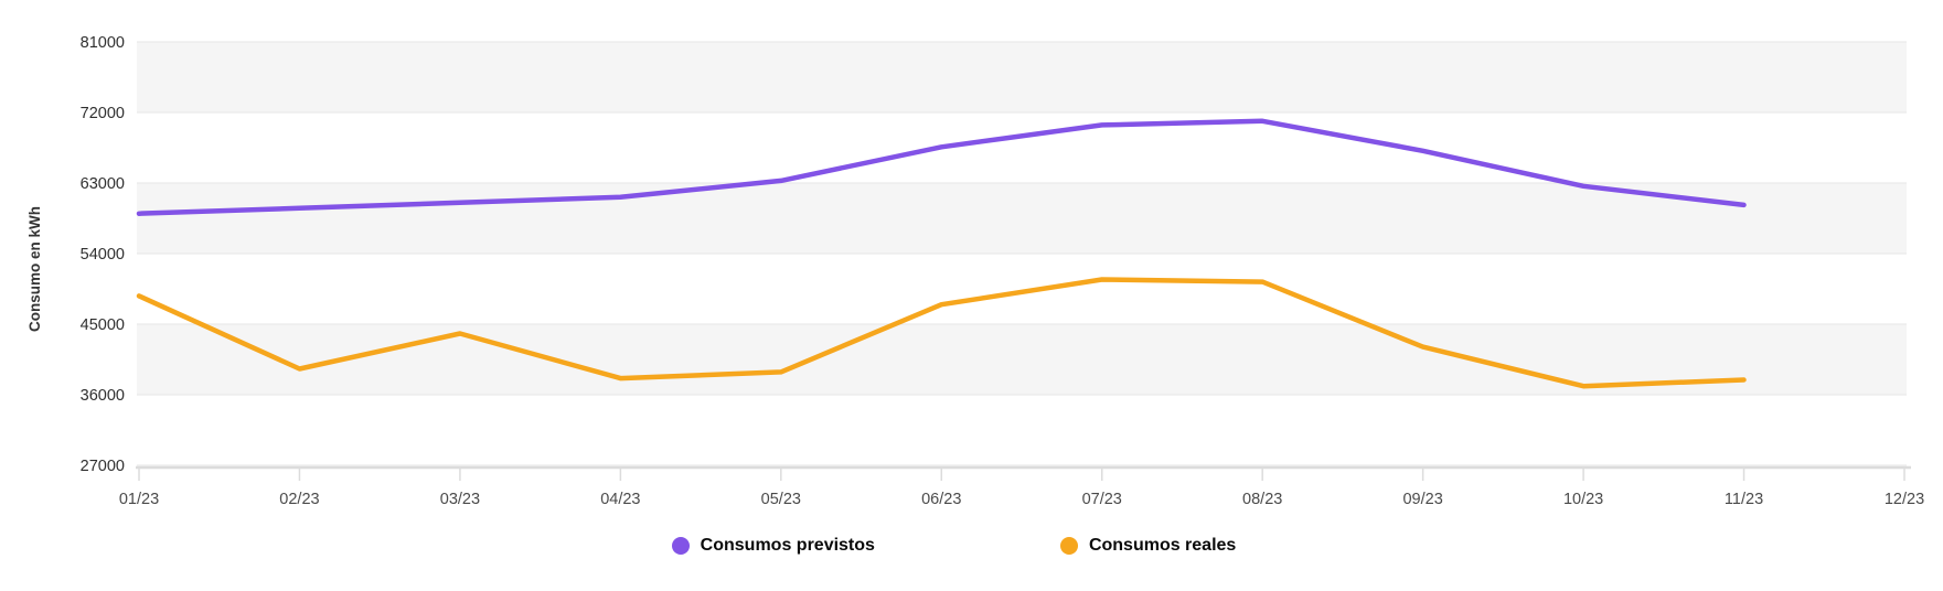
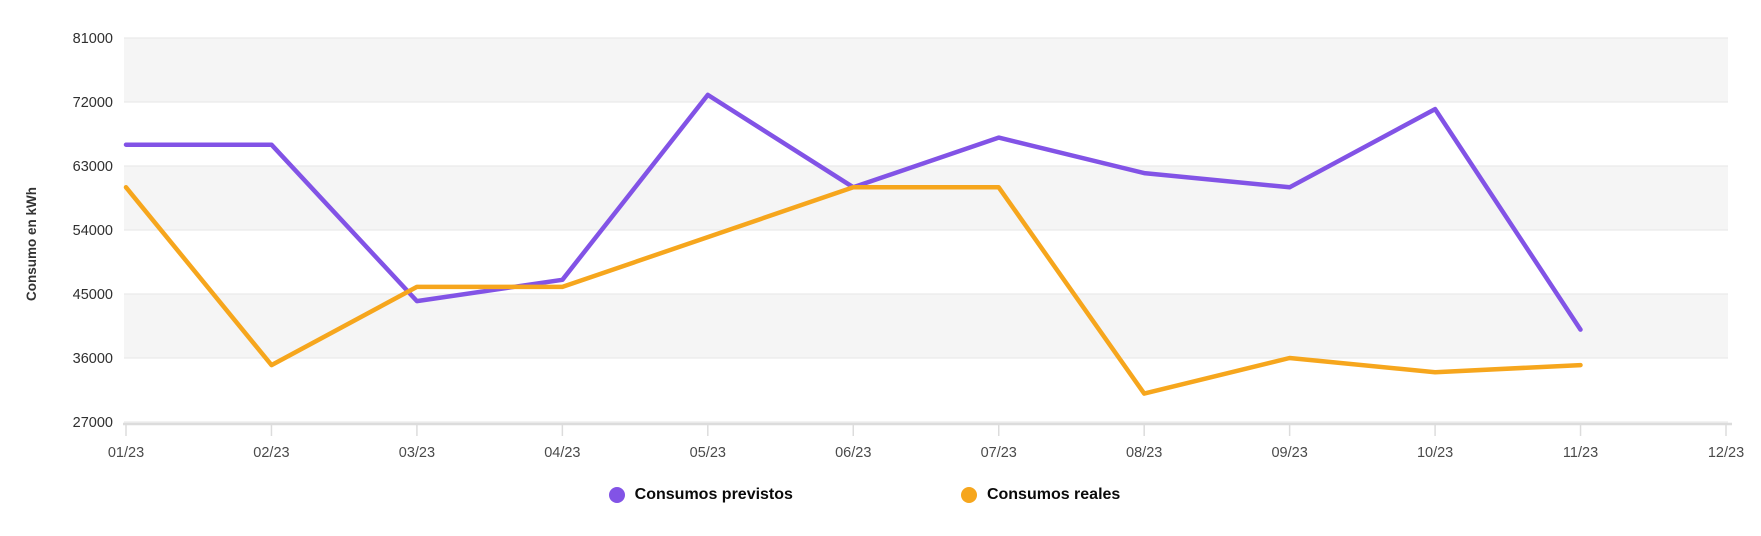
Consumos previstos/01/23: 59000 -> 66000
Consumos reales/01/23: 49000 -> 60000
Consumos previstos/02/23: 60000 -> 66000
Consumos reales/02/23: 39000 -> 35000
Consumos previstos/03/23: 60000 -> 44000
Consumos reales/03/23: 44000 -> 46000
Consumos previstos/04/23: 61000 -> 47000
Consumos reales/04/23: 38000 -> 46000
Consumos previstos/05/23: 63000 -> 73000
Consumos reales/05/23: 39000 -> 53000
Consumos previstos/06/23: 68000 -> 60000
Consumos reales/06/23: 48000 -> 60000
Consumos previstos/07/23: 70000 -> 67000
Consumos reales/07/23: 51000 -> 60000
Consumos previstos/08/23: 71000 -> 62000
Consumos reales/08/23: 50000 -> 31000
Consumos previstos/09/23: 67000 -> 60000
Consumos reales/09/23: 42000 -> 36000
Consumos previstos/10/23: 63000 -> 71000
Consumos reales/10/23: 37000 -> 34000
Consumos previstos/11/23: 60000 -> 40000
Consumos reales/11/23: 38000 -> 35000
